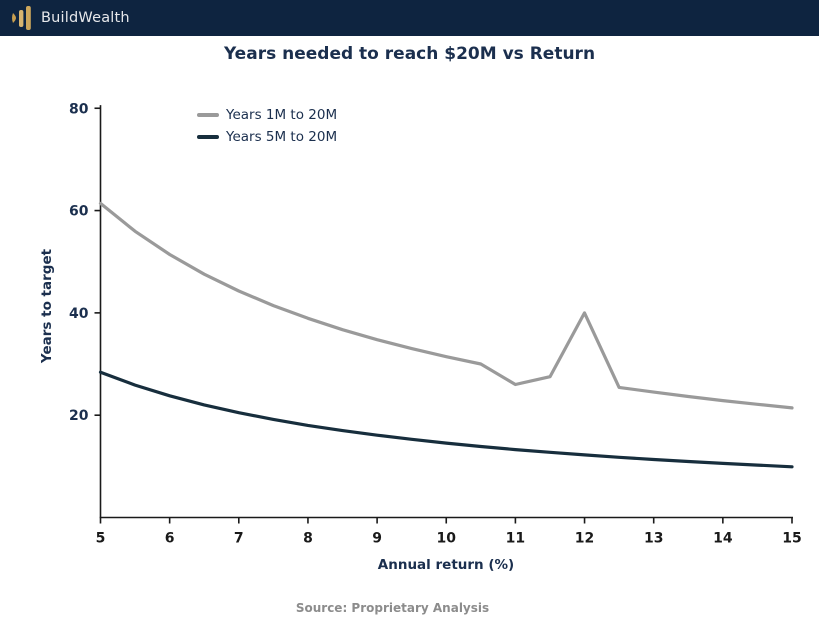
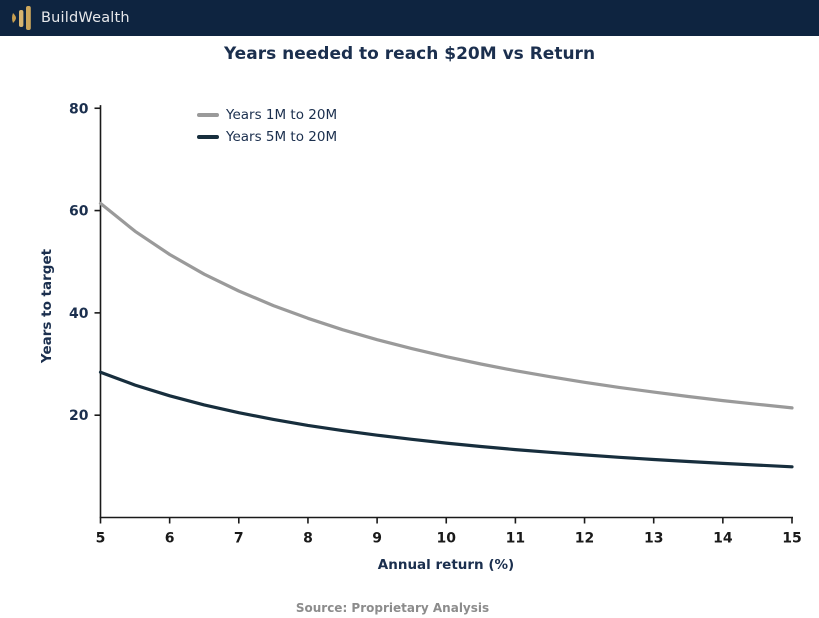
Years 1M to 20M/11: 26 -> 29
Years 1M to 20M/12: 40 -> 26
